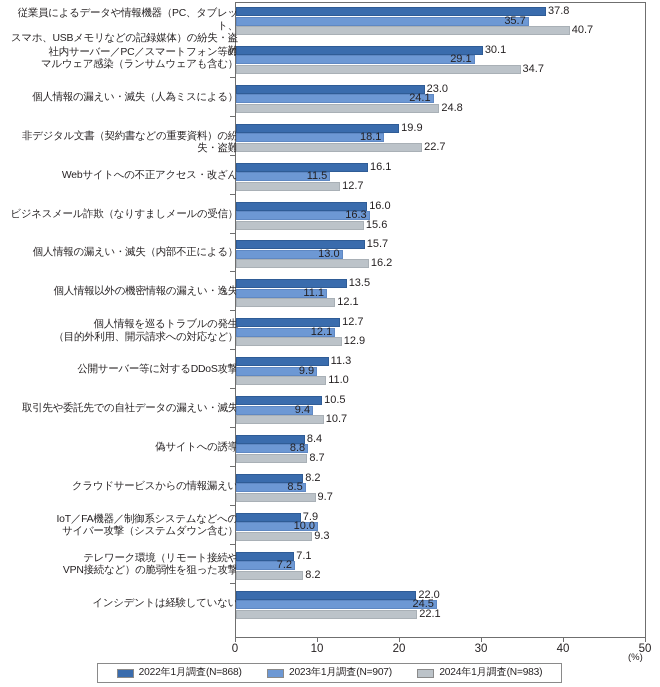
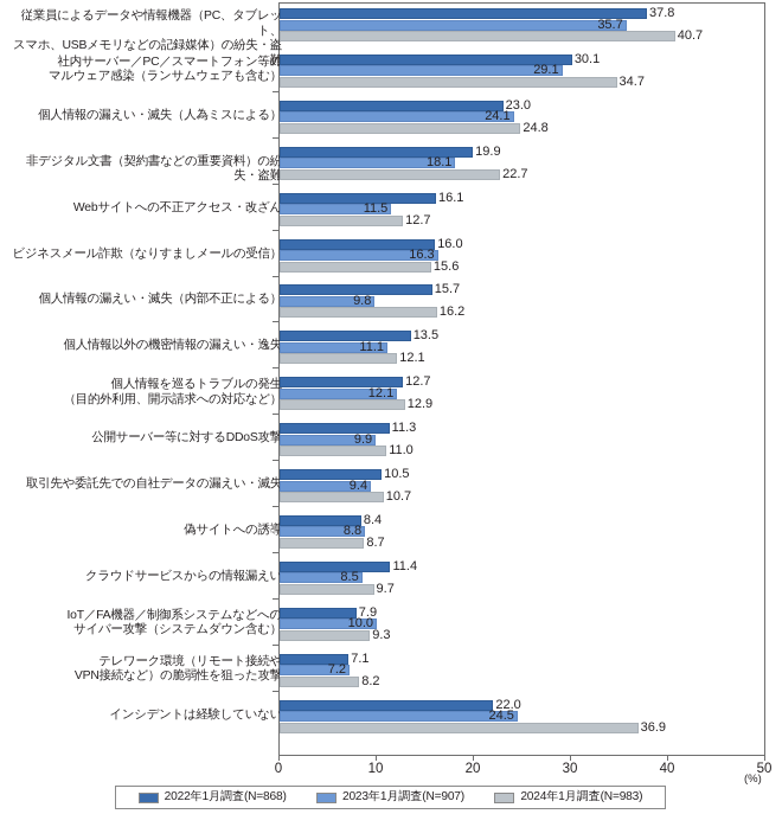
2023年1月調査(N=907)/個人情報の漏えい・滅失（内部不正による）: 13.0 -> 9.8
2022年1月調査(N=868)/クラウドサービスからの情報漏えい: 8.2 -> 11.4
2024年1月調査(N=983)/インシデントは経験していない: 22.1 -> 36.9
